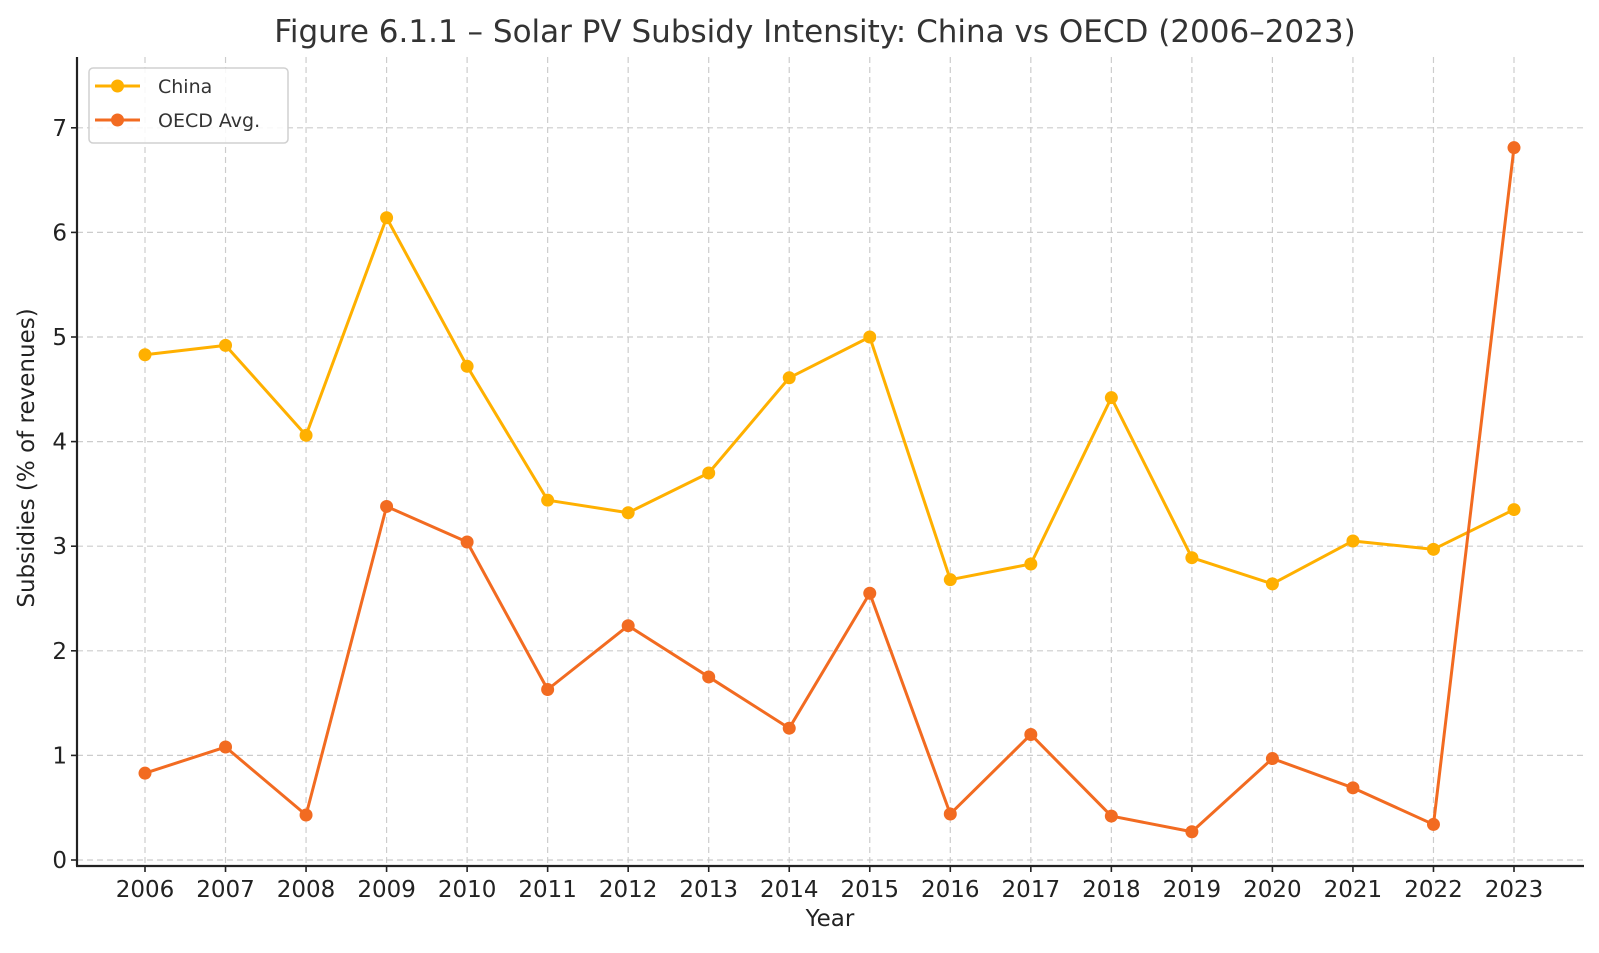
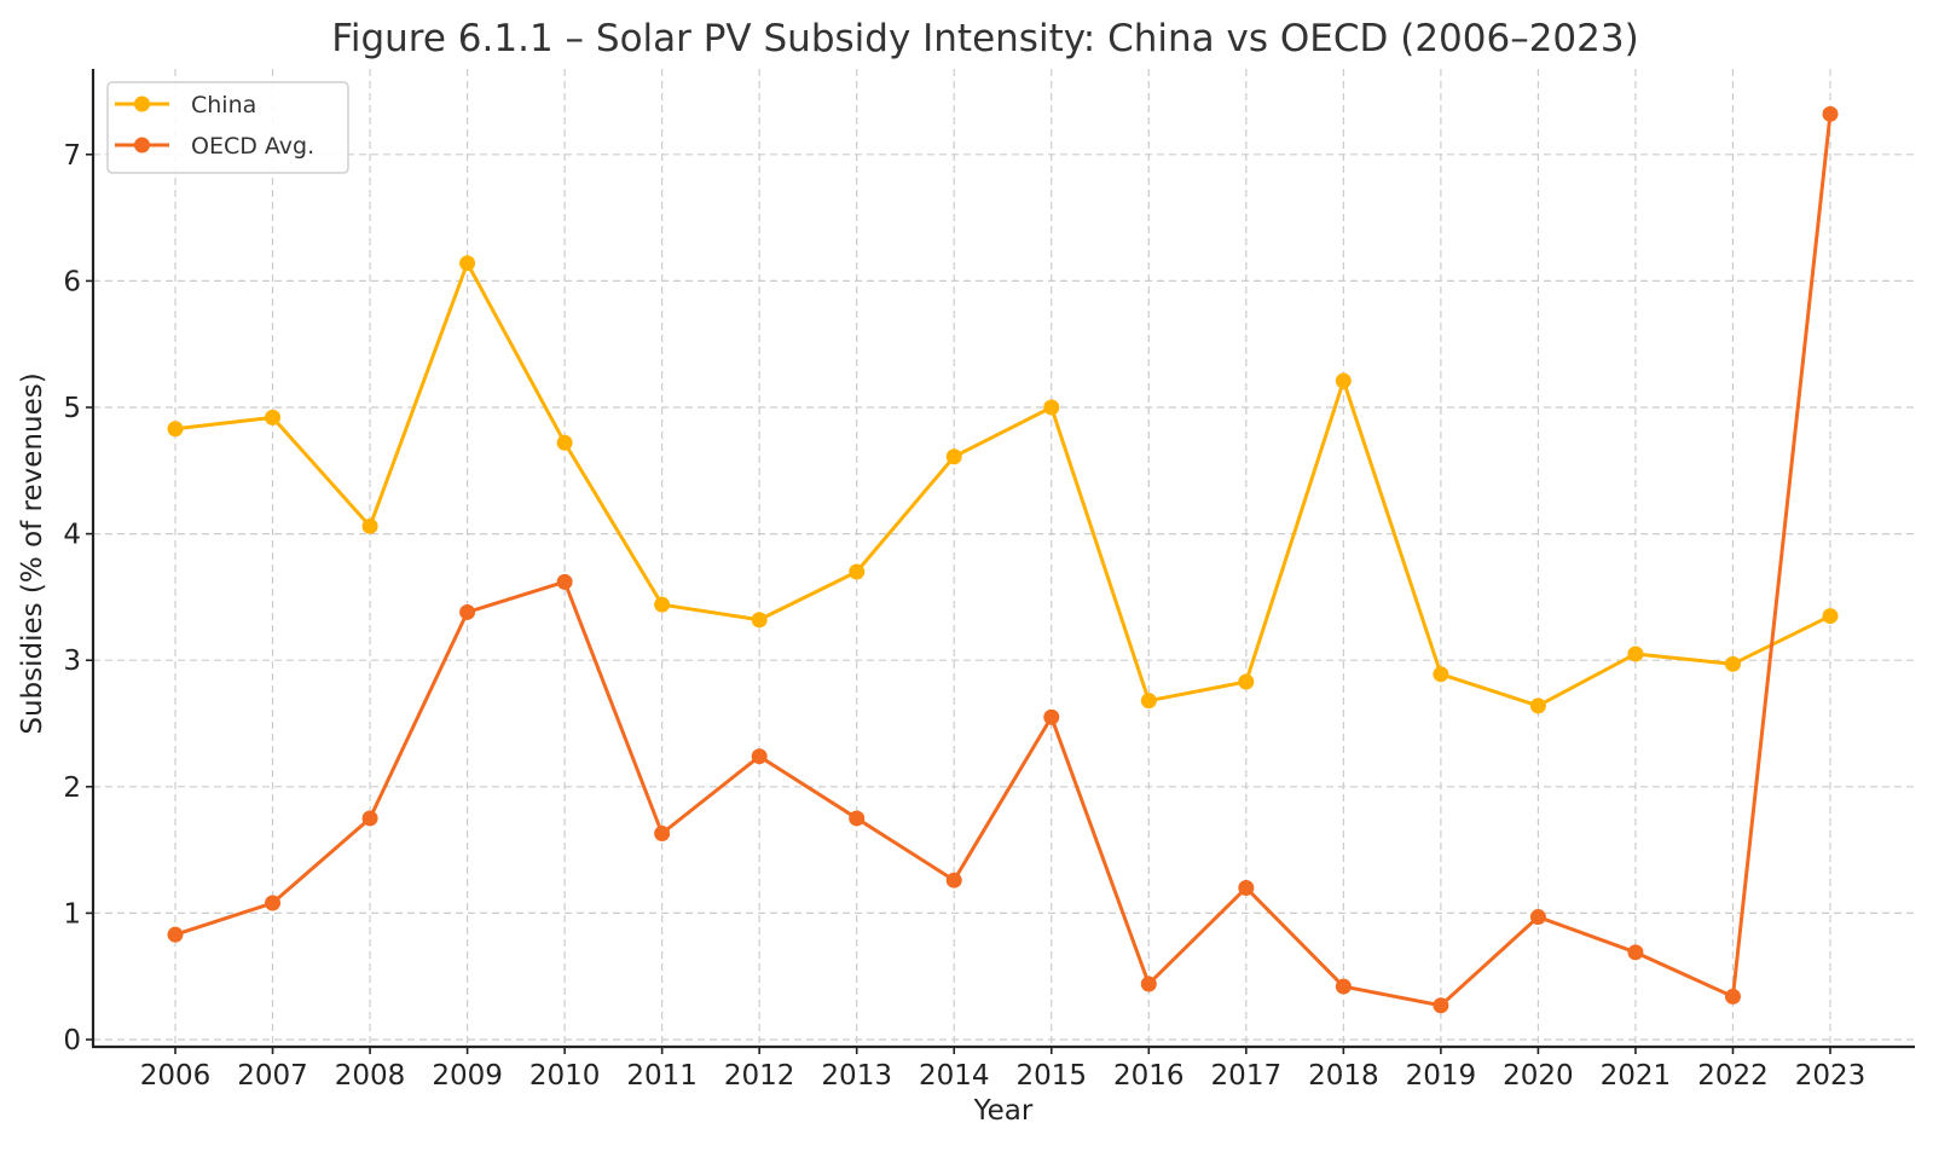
OECD Avg./2008: 0.43 -> 1.75
OECD Avg./2010: 3.04 -> 3.62
China/2018: 4.42 -> 5.21
OECD Avg./2023: 6.81 -> 7.32
